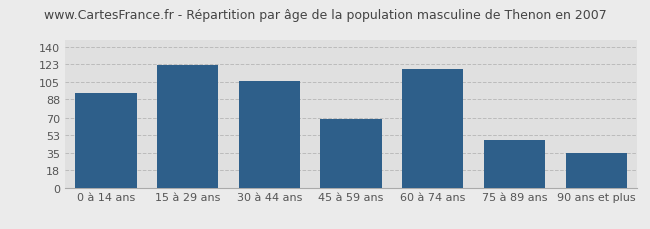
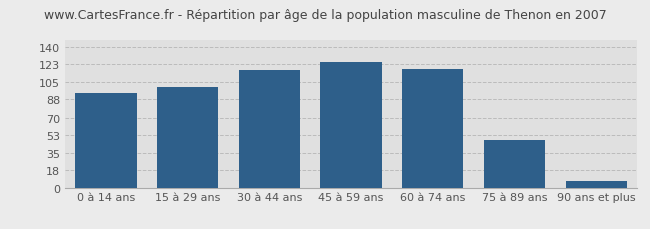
15 à 29 ans: 122 -> 100
30 à 44 ans: 106 -> 117
45 à 59 ans: 69 -> 125
90 ans et plus: 35 -> 7
